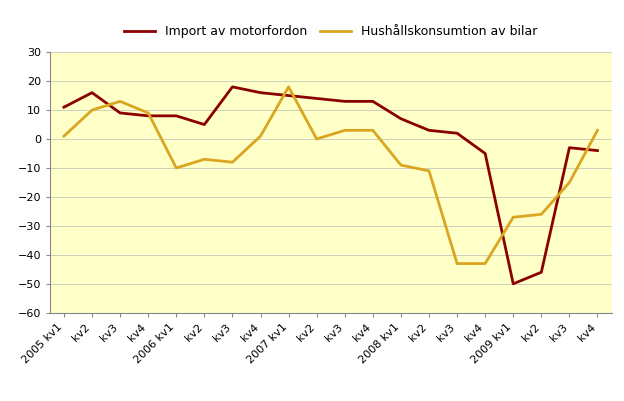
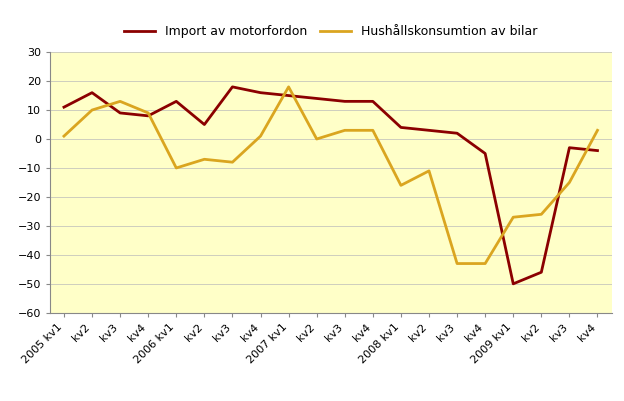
Import av motorfordon/2006 kv1: 8 -> 13
Import av motorfordon/2008 kv1: 7 -> 4
Hushållskonsumtion av bilar/2008 kv1: -9 -> -16
